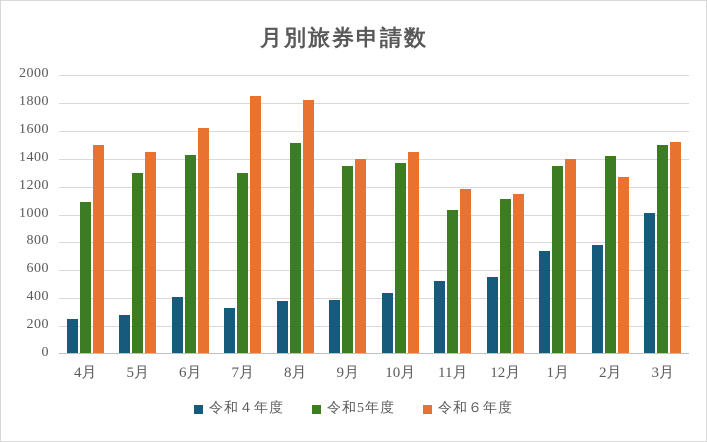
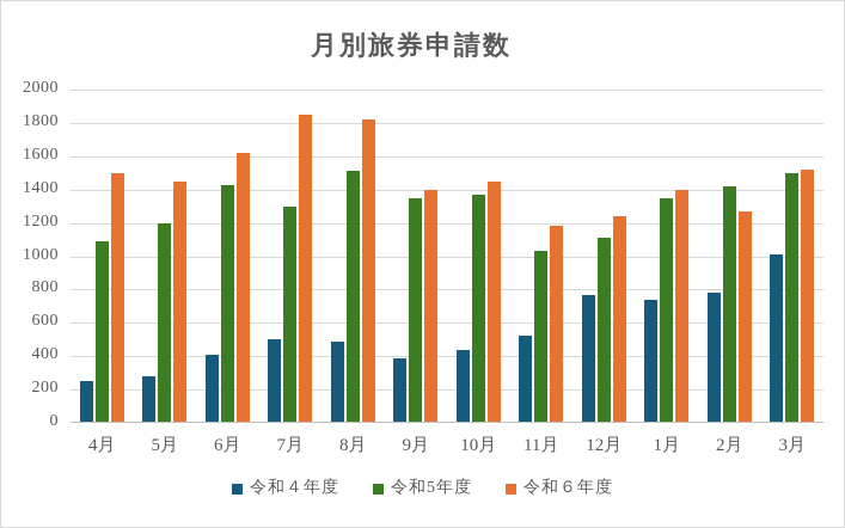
令和5年度/5月: 1300 -> 1200
令和４年度/7月: 330 -> 500
令和４年度/8月: 380 -> 490
令和４年度/12月: 550 -> 770
令和６年度/12月: 1150 -> 1240
